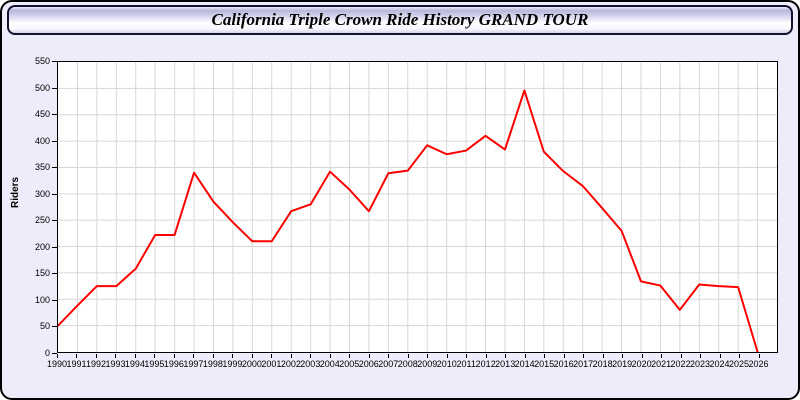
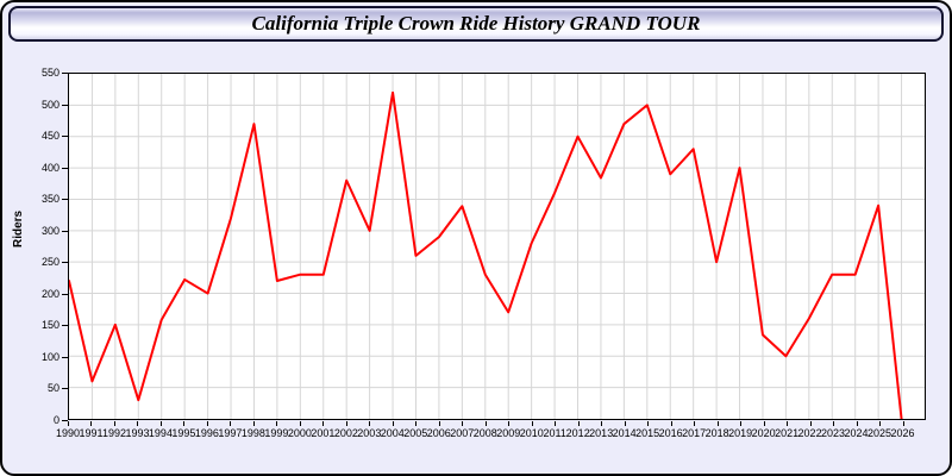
1990: 50 -> 220
1991: 90 -> 60
1992: 120 -> 150
1993: 120 -> 30
1996: 220 -> 200
1997: 340 -> 320
1998: 280 -> 470
1999: 250 -> 220
2000: 210 -> 230
2001: 210 -> 230
2002: 270 -> 380
2003: 280 -> 300
2004: 340 -> 520
2005: 310 -> 260
2006: 270 -> 290
2008: 340 -> 230
2009: 390 -> 170
2010: 380 -> 280
2011: 380 -> 360
2012: 410 -> 450
2014: 500 -> 470
2015: 380 -> 500
2016: 340 -> 390
2017: 320 -> 430
2018: 270 -> 250
2019: 230 -> 400
2021: 130 -> 100
2022: 80 -> 160
2023: 130 -> 230
2024: 120 -> 230
2025: 120 -> 340
